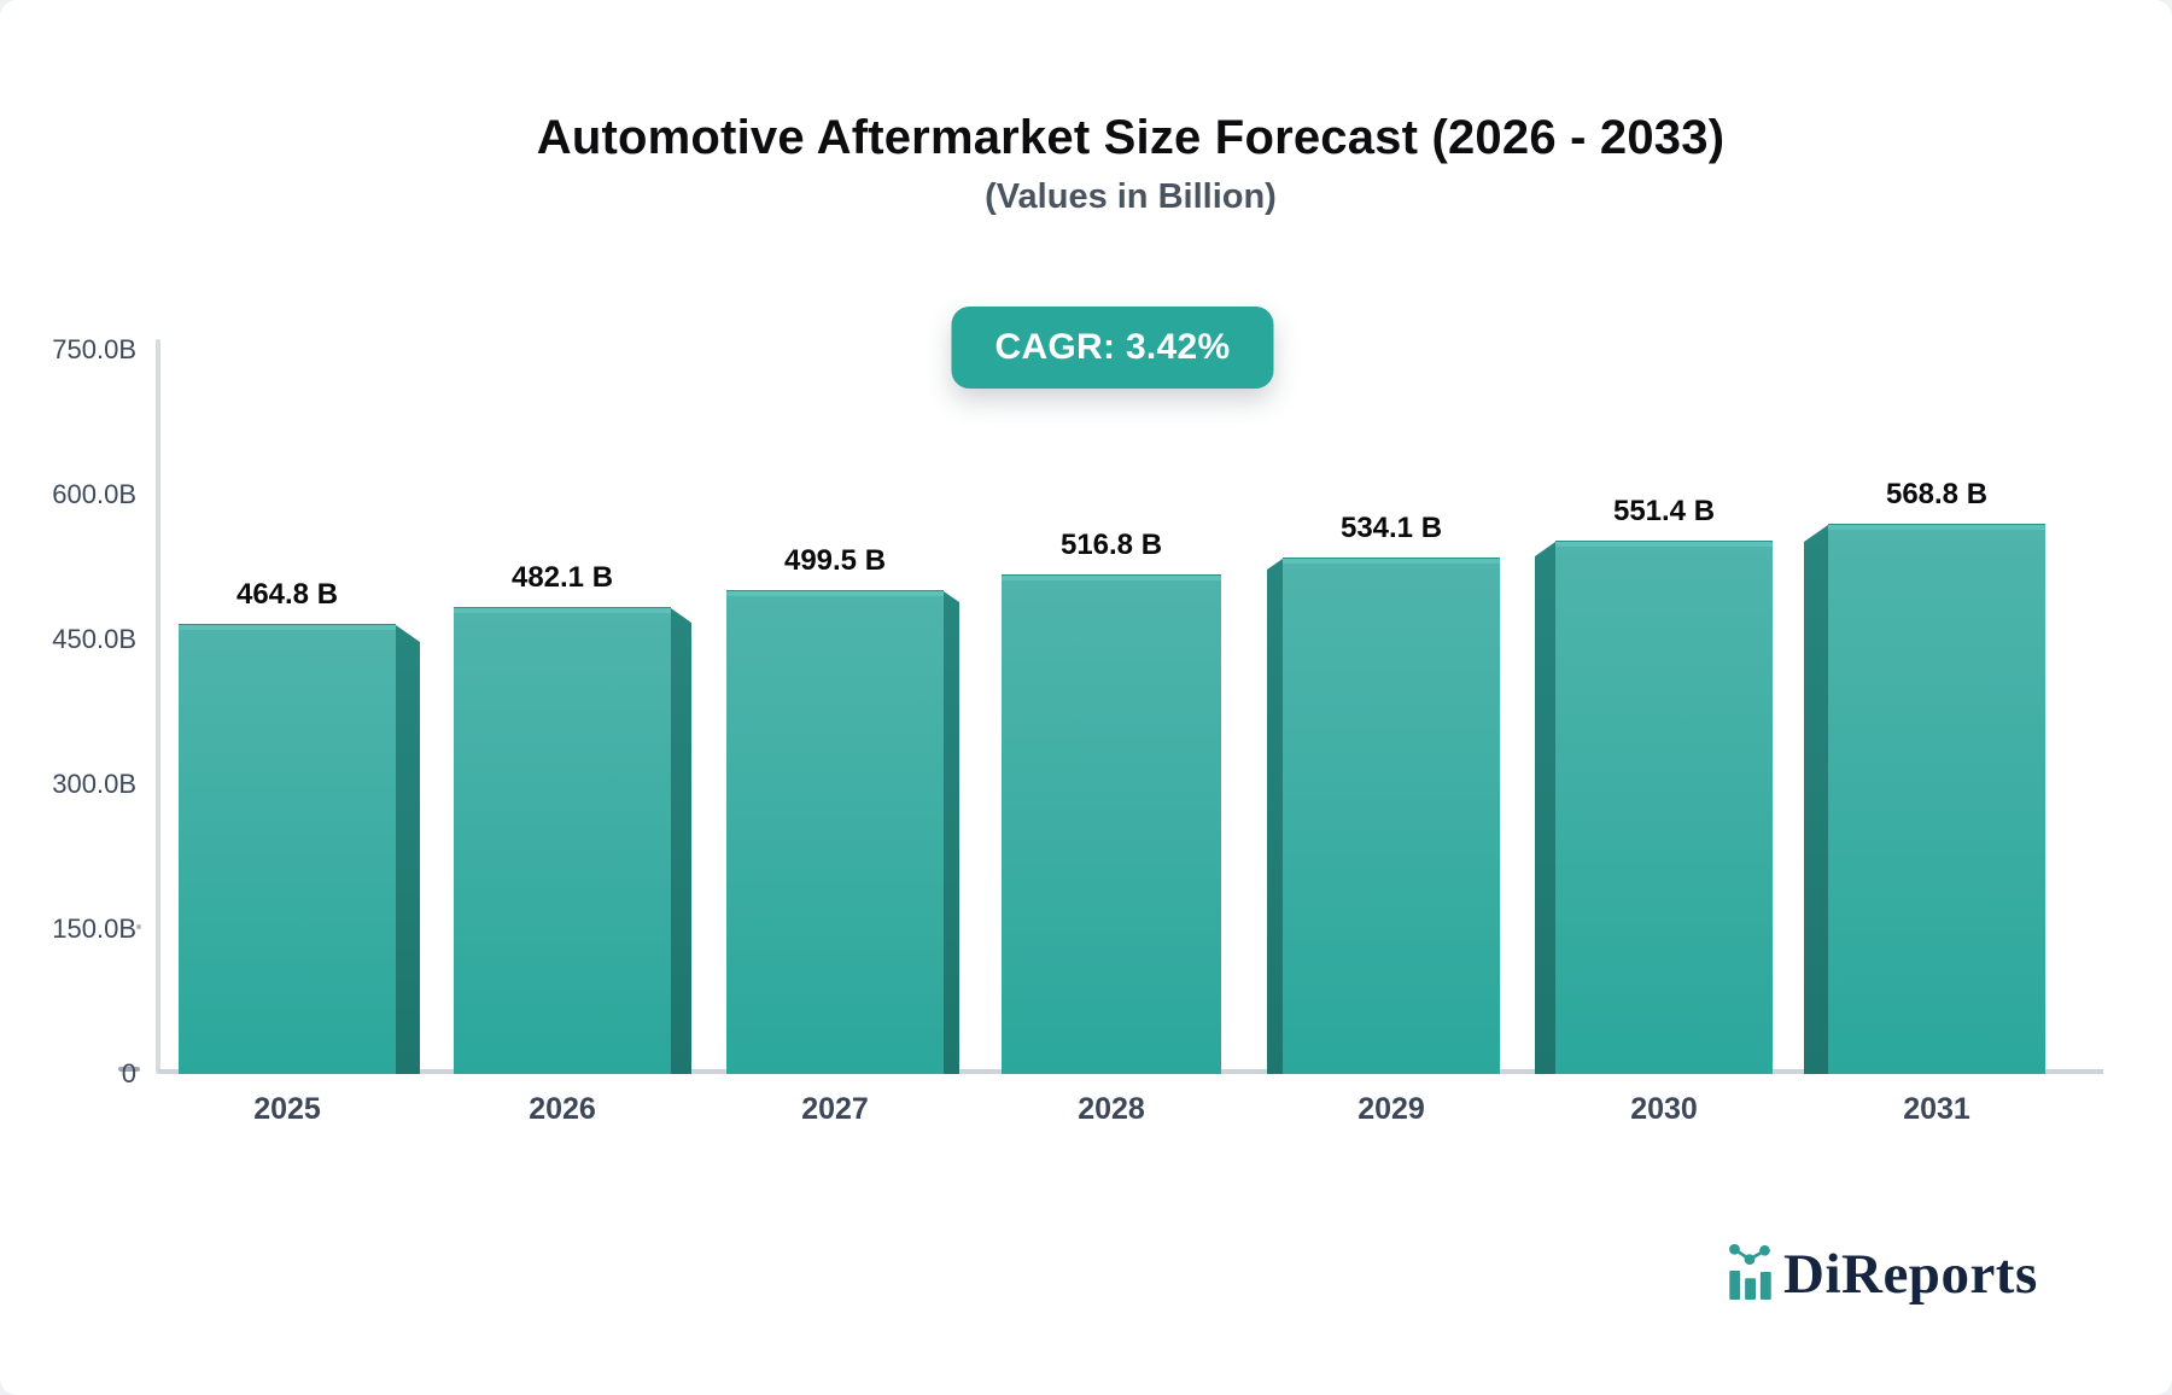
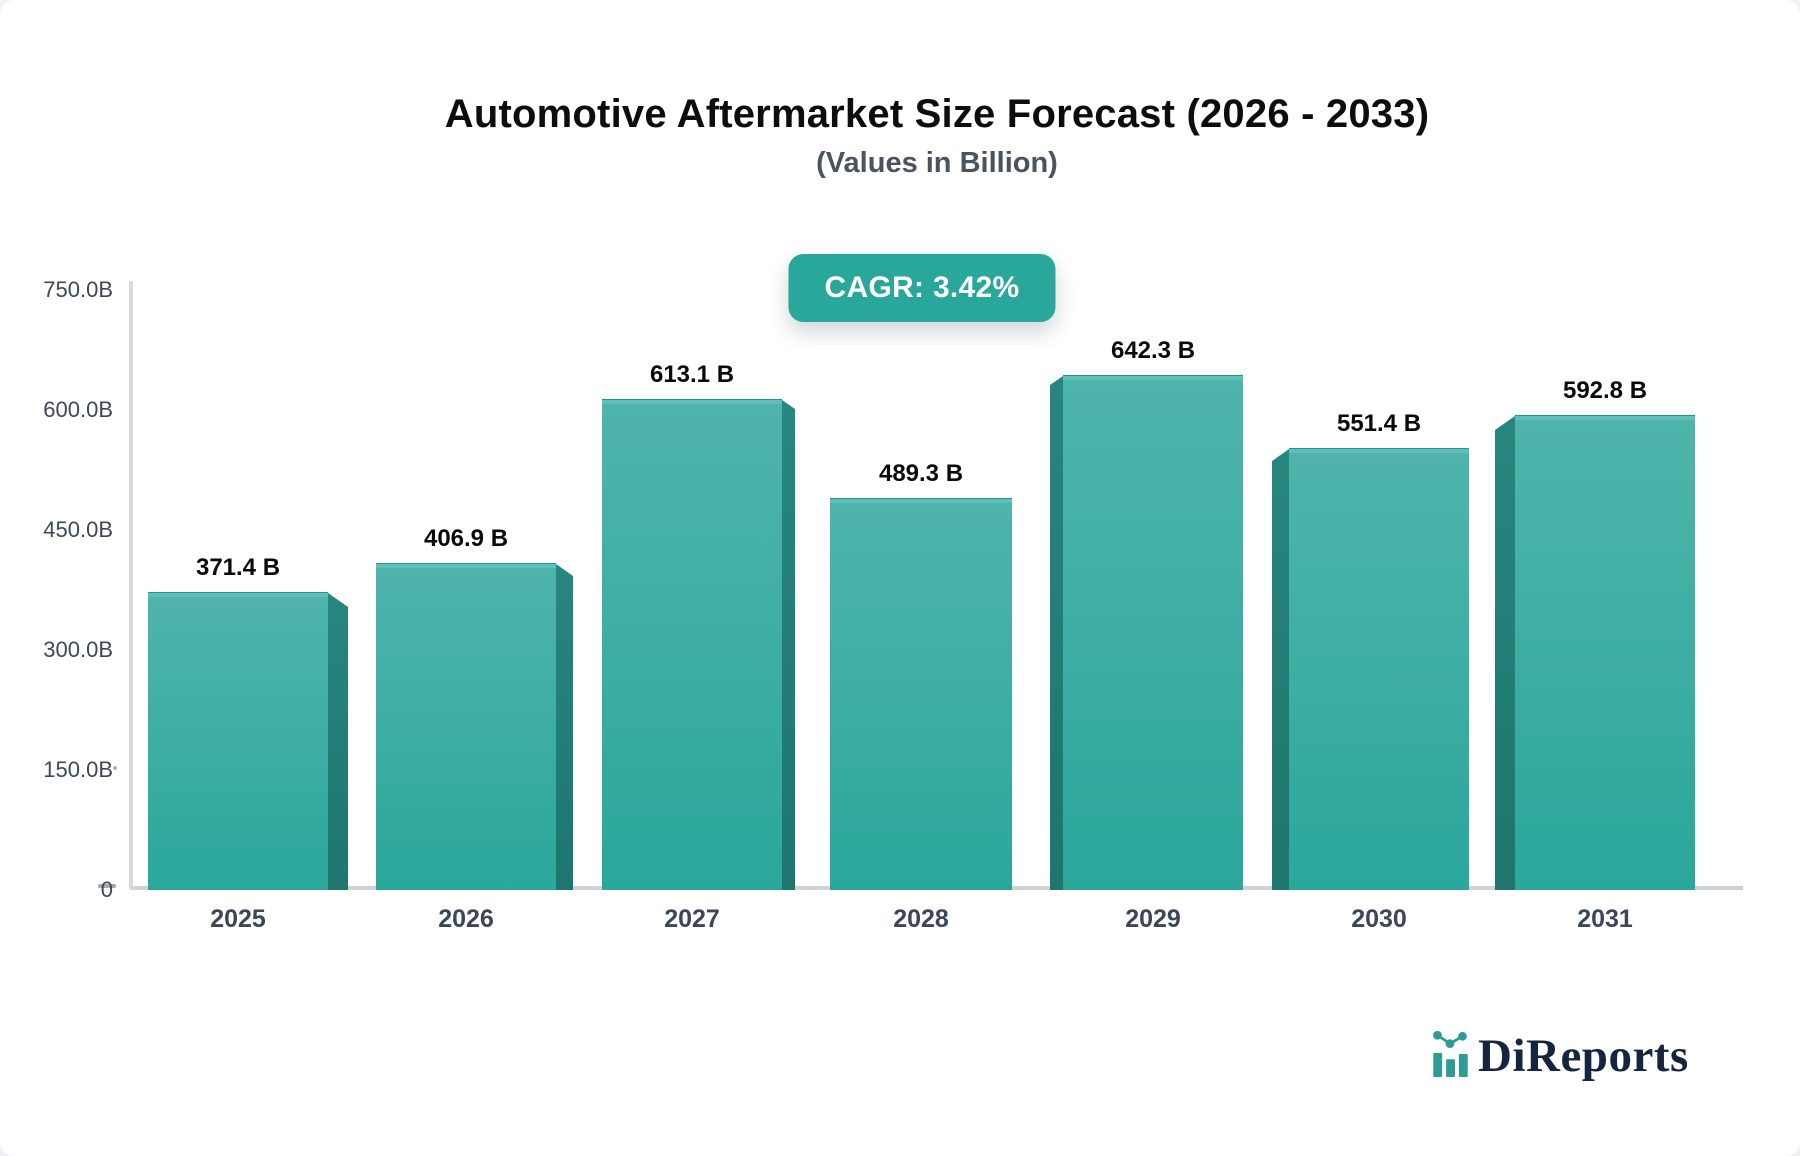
2025: 464.8 -> 371.4
2026: 482.1 -> 406.9
2027: 499.5 -> 613.1
2028: 516.8 -> 489.3
2029: 534.1 -> 642.3
2031: 568.8 -> 592.8
